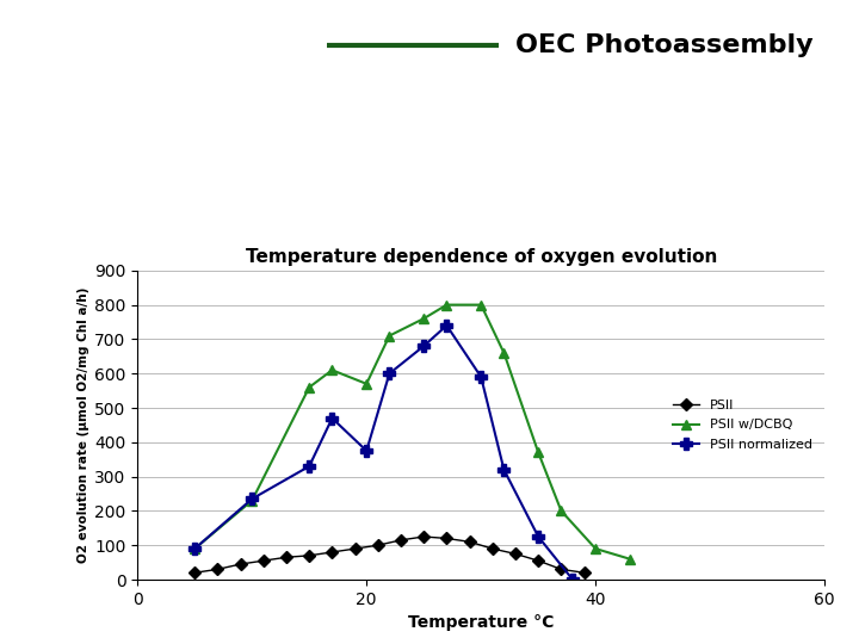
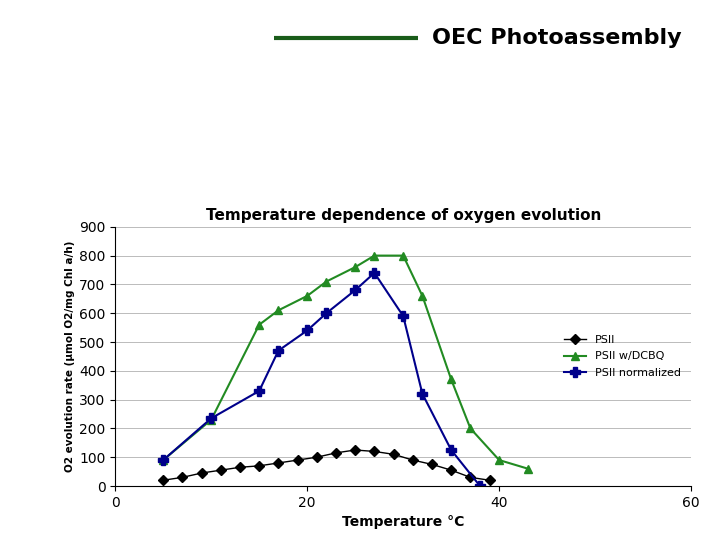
PSII w/DCBQ/20: 570 -> 660
PSII normalized/20: 375 -> 540
